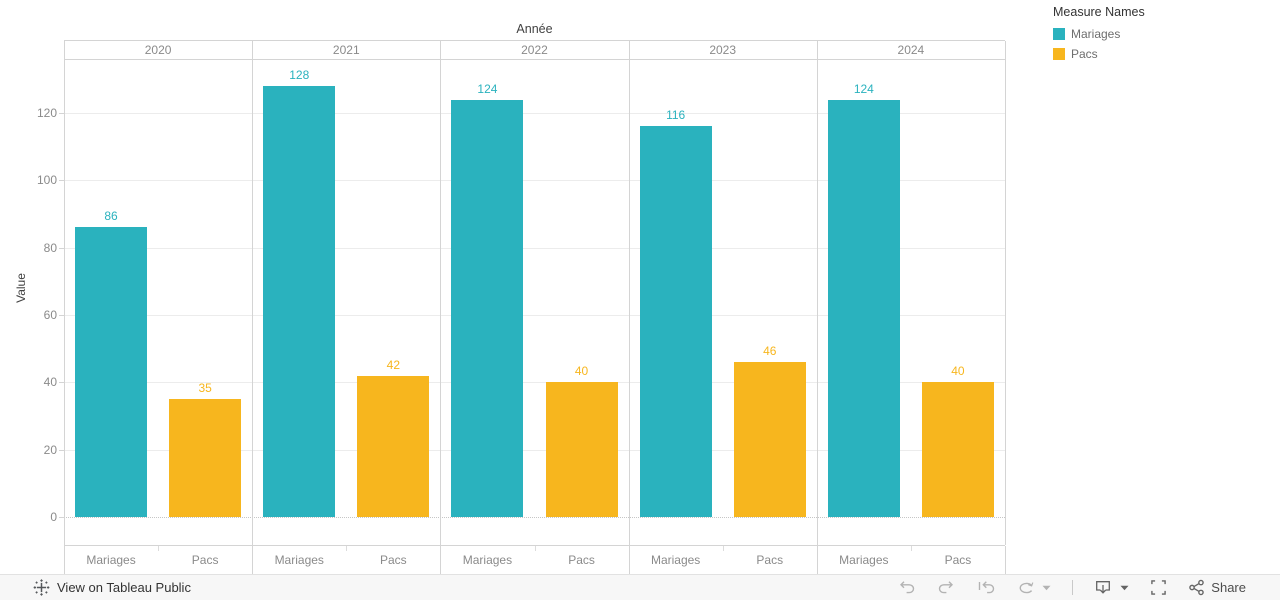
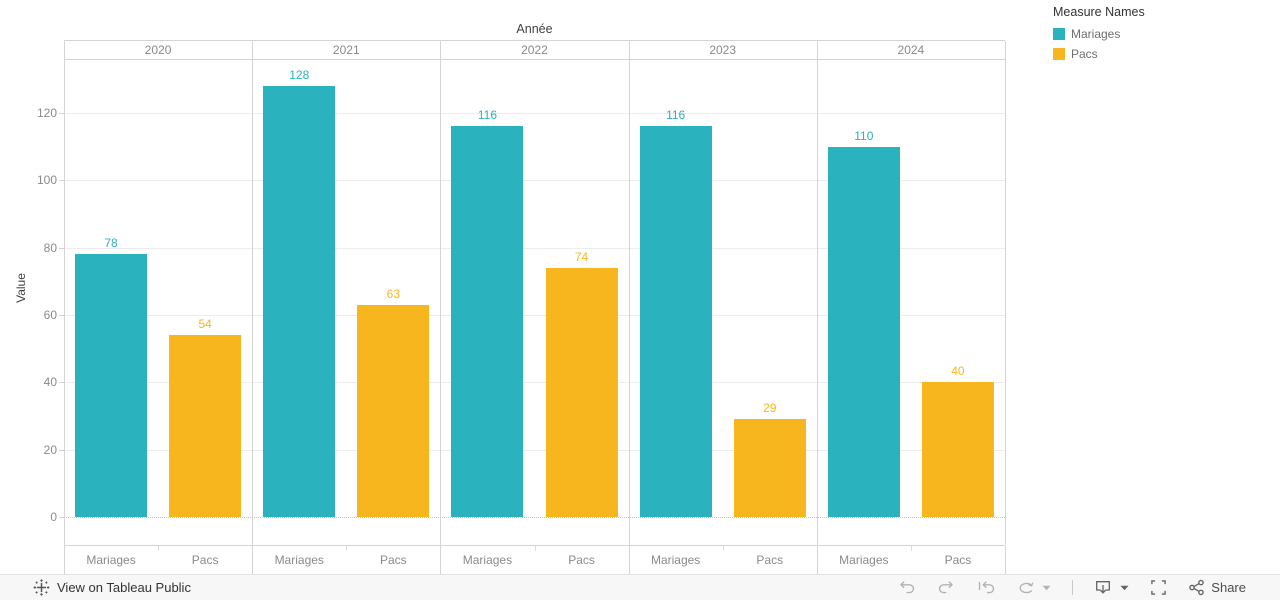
Mariages/2020: 86 -> 78
Pacs/2020: 35 -> 54
Pacs/2021: 42 -> 63
Mariages/2022: 124 -> 116
Pacs/2022: 40 -> 74
Pacs/2023: 46 -> 29
Mariages/2024: 124 -> 110
